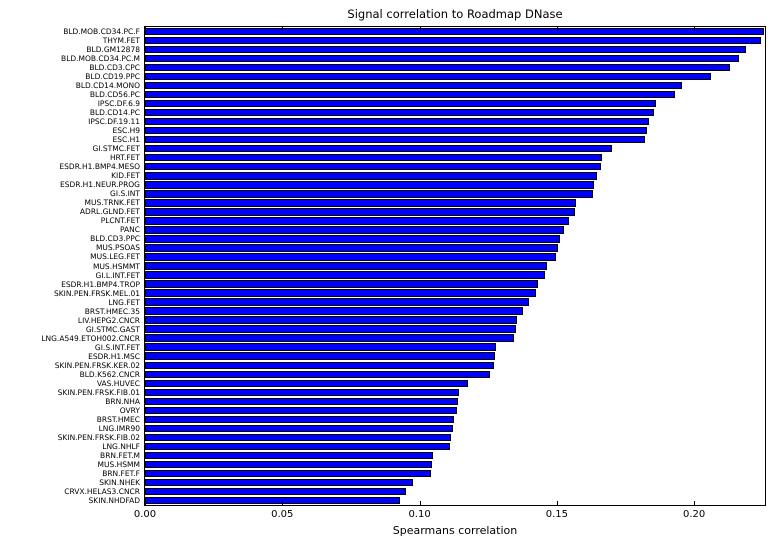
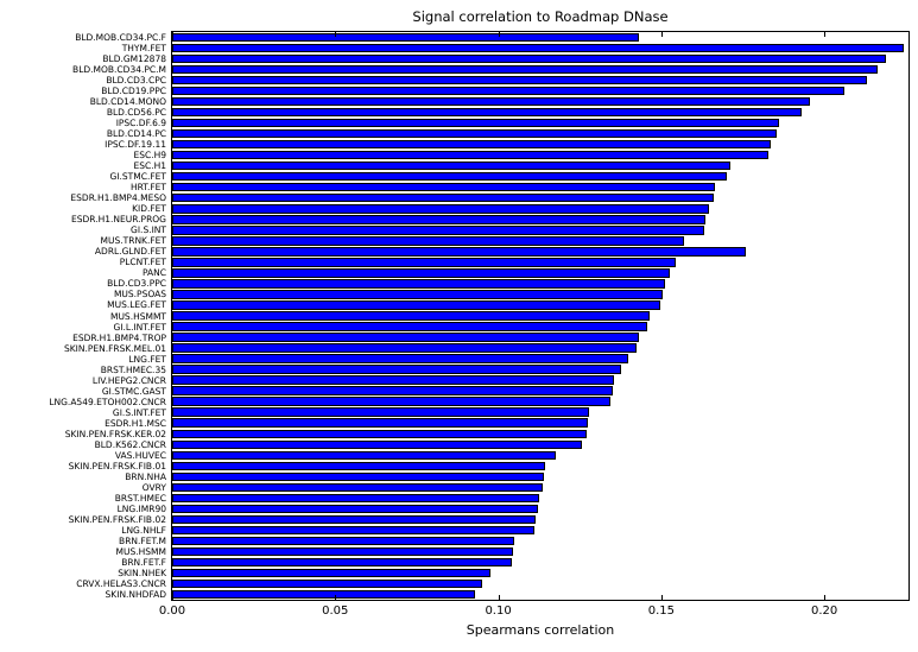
BLD.MOB.CD34.PC.F: 0.226 -> 0.143
ESC.H1: 0.182 -> 0.171
ADRL.GLND.FET: 0.157 -> 0.176
